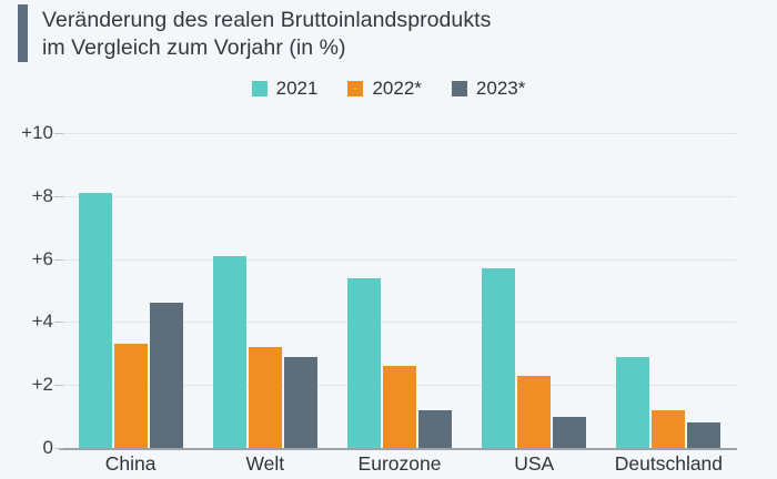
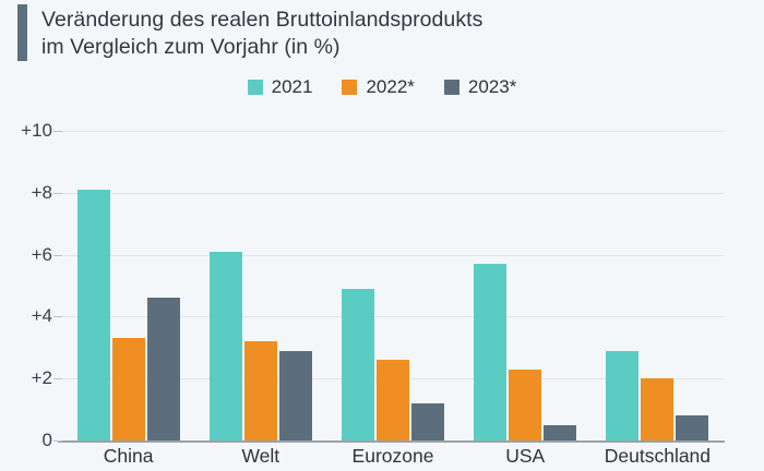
2021/Eurozone: 5.4 -> 4.9
2023*/USA: 1.0 -> 0.5
2022*/Deutschland: 1.2 -> 2.0
